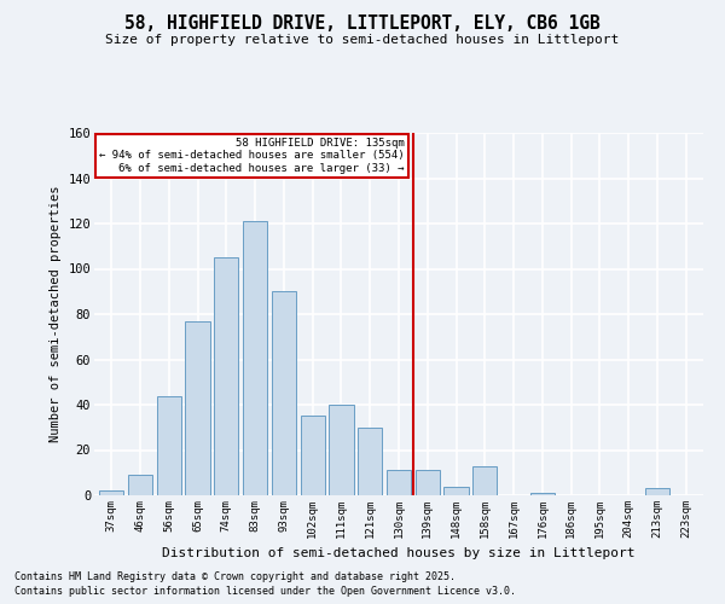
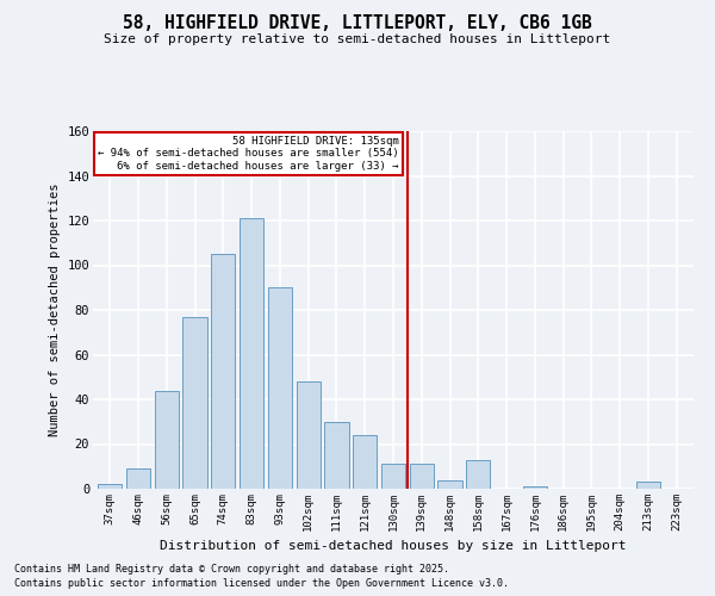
102sqm: 35 -> 48
111sqm: 40 -> 30
121sqm: 30 -> 24
